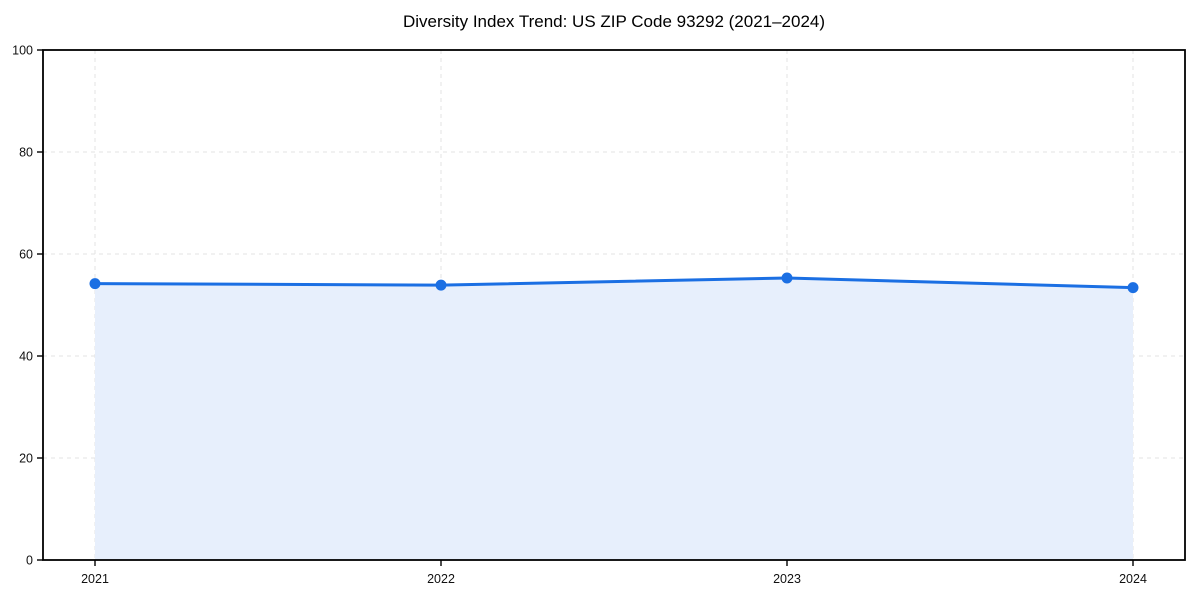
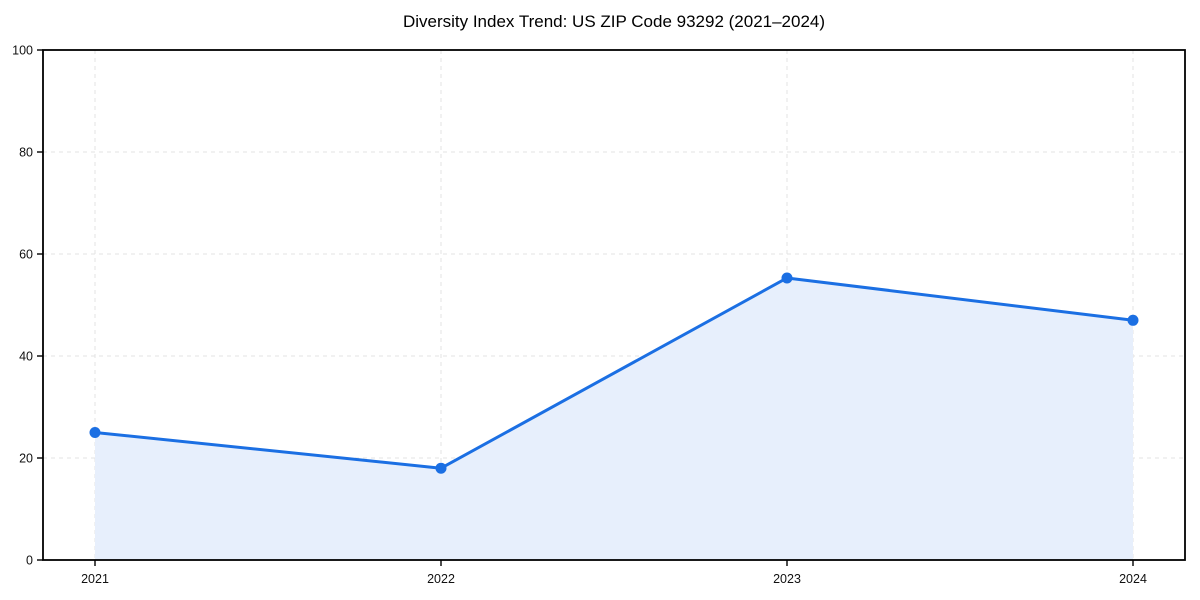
2021: 54 -> 25
2022: 54 -> 18
2024: 53 -> 47
